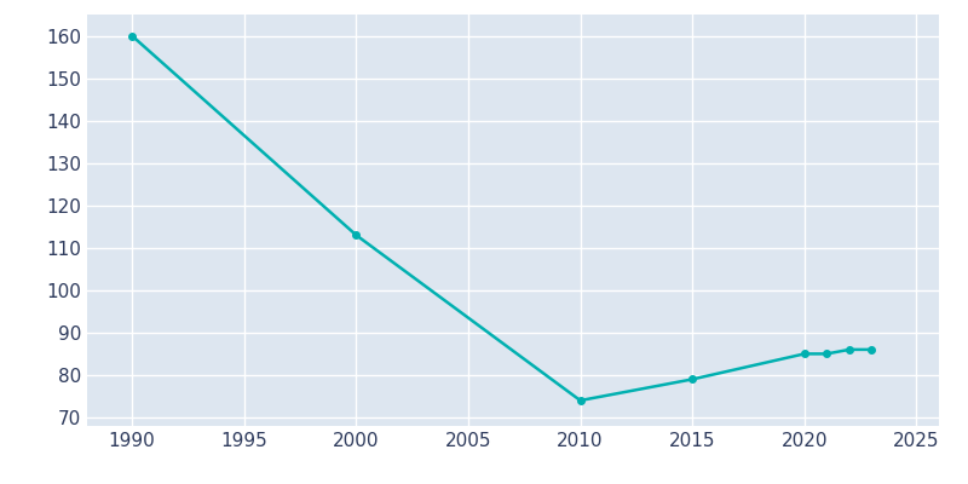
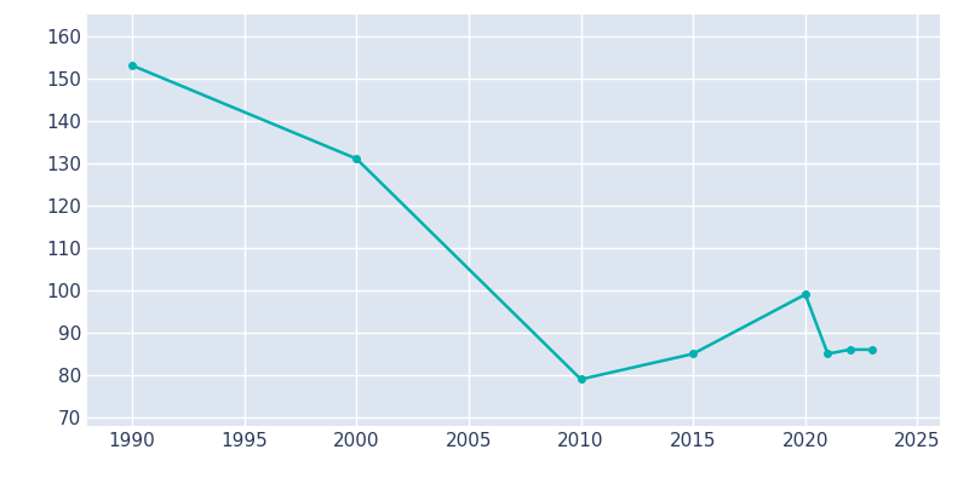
1990: 160 -> 153
2000: 113 -> 131
2010: 74 -> 79
2015: 79 -> 85
2020: 85 -> 99
